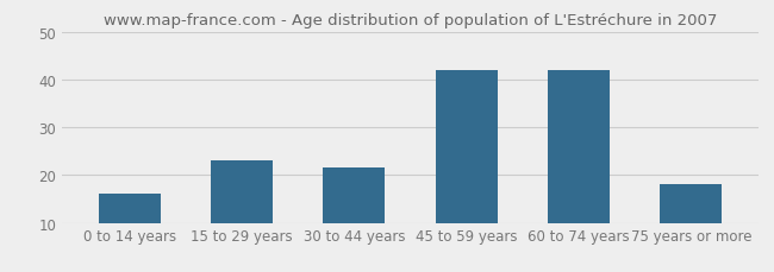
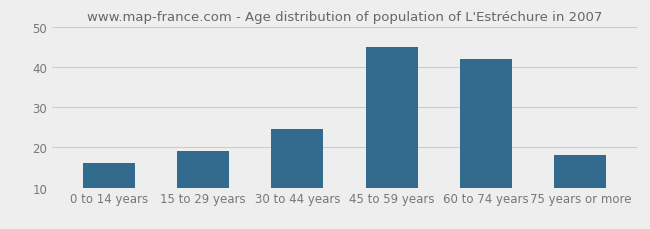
15 to 29 years: 23.0 -> 19.0
30 to 44 years: 21.5 -> 24.5
45 to 59 years: 42.0 -> 45.0
